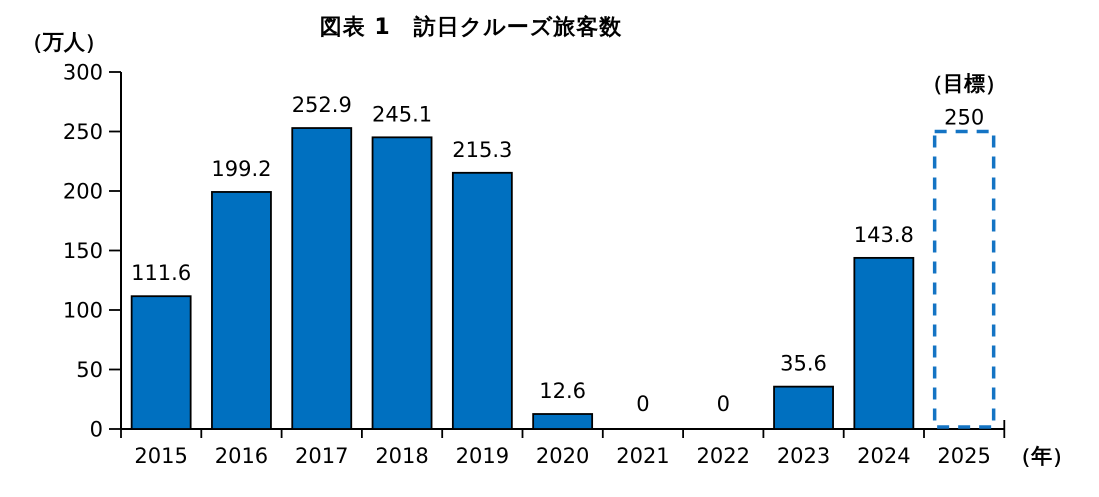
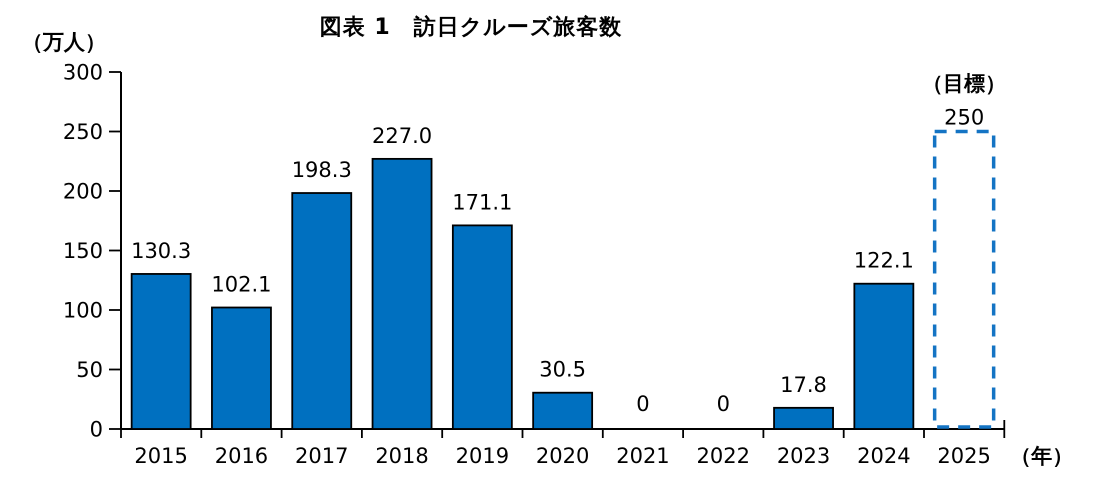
2015: 111.6 -> 130.3
2016: 199.2 -> 102.1
2017: 252.9 -> 198.3
2018: 245.1 -> 227.0
2019: 215.3 -> 171.1
2020: 12.6 -> 30.5
2023: 35.6 -> 17.8
2024: 143.8 -> 122.1
